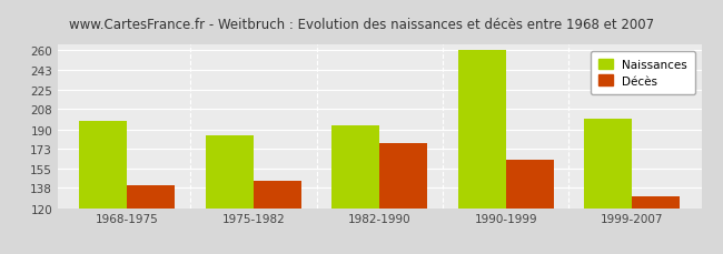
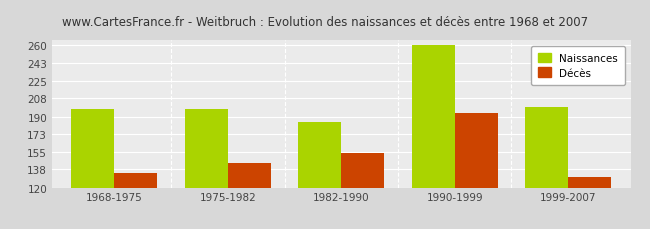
Décès/1968-1975: 140 -> 134
Naissances/1975-1982: 185 -> 197
Naissances/1982-1990: 193 -> 185
Décès/1982-1990: 178 -> 154
Décès/1990-1999: 163 -> 193
